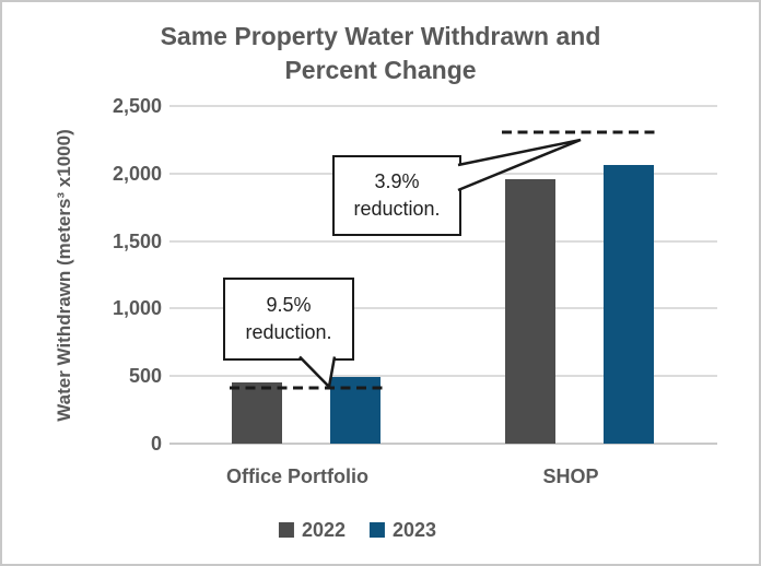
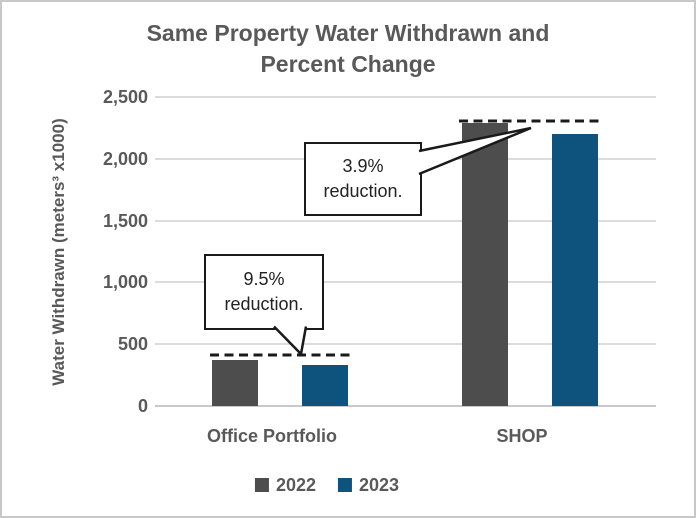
2022/Office Portfolio: 450 -> 370
2023/Office Portfolio: 490 -> 340
2022/SHOP: 1960 -> 2290
2023/SHOP: 2060 -> 2200
